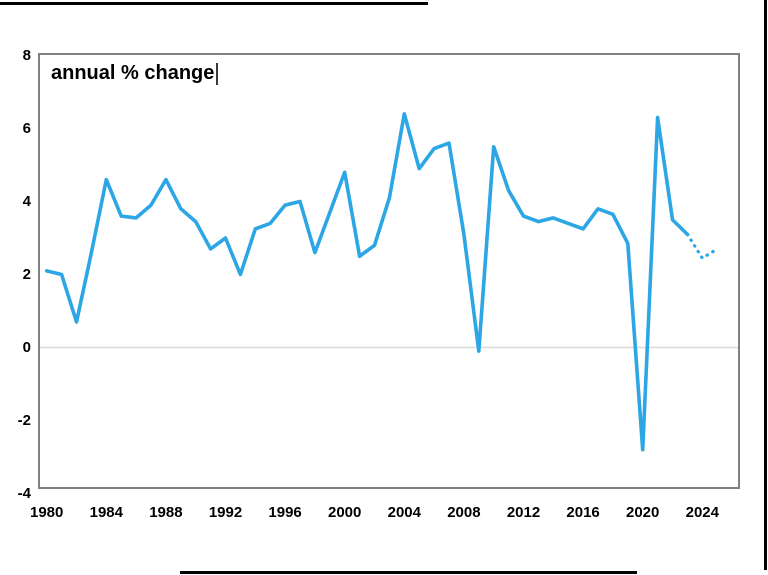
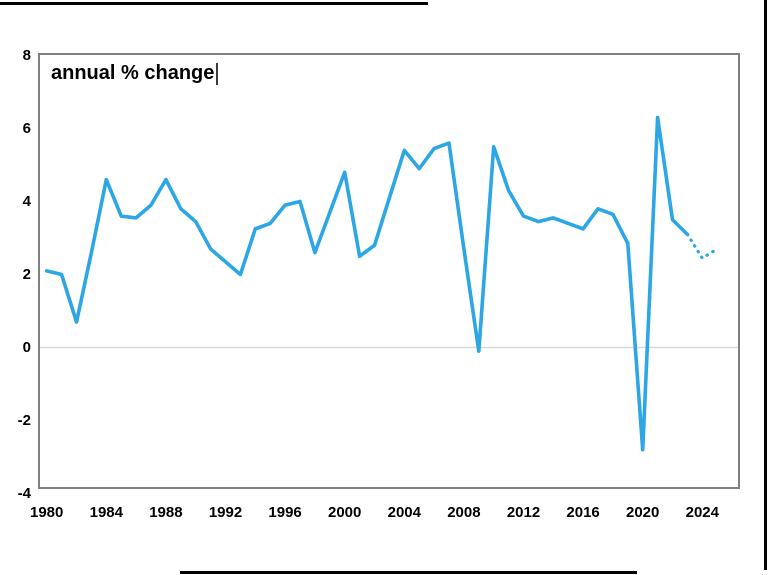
1992: 3.0 -> 2.4
2004: 6.4 -> 5.4
2008: 3.1 -> 2.7
